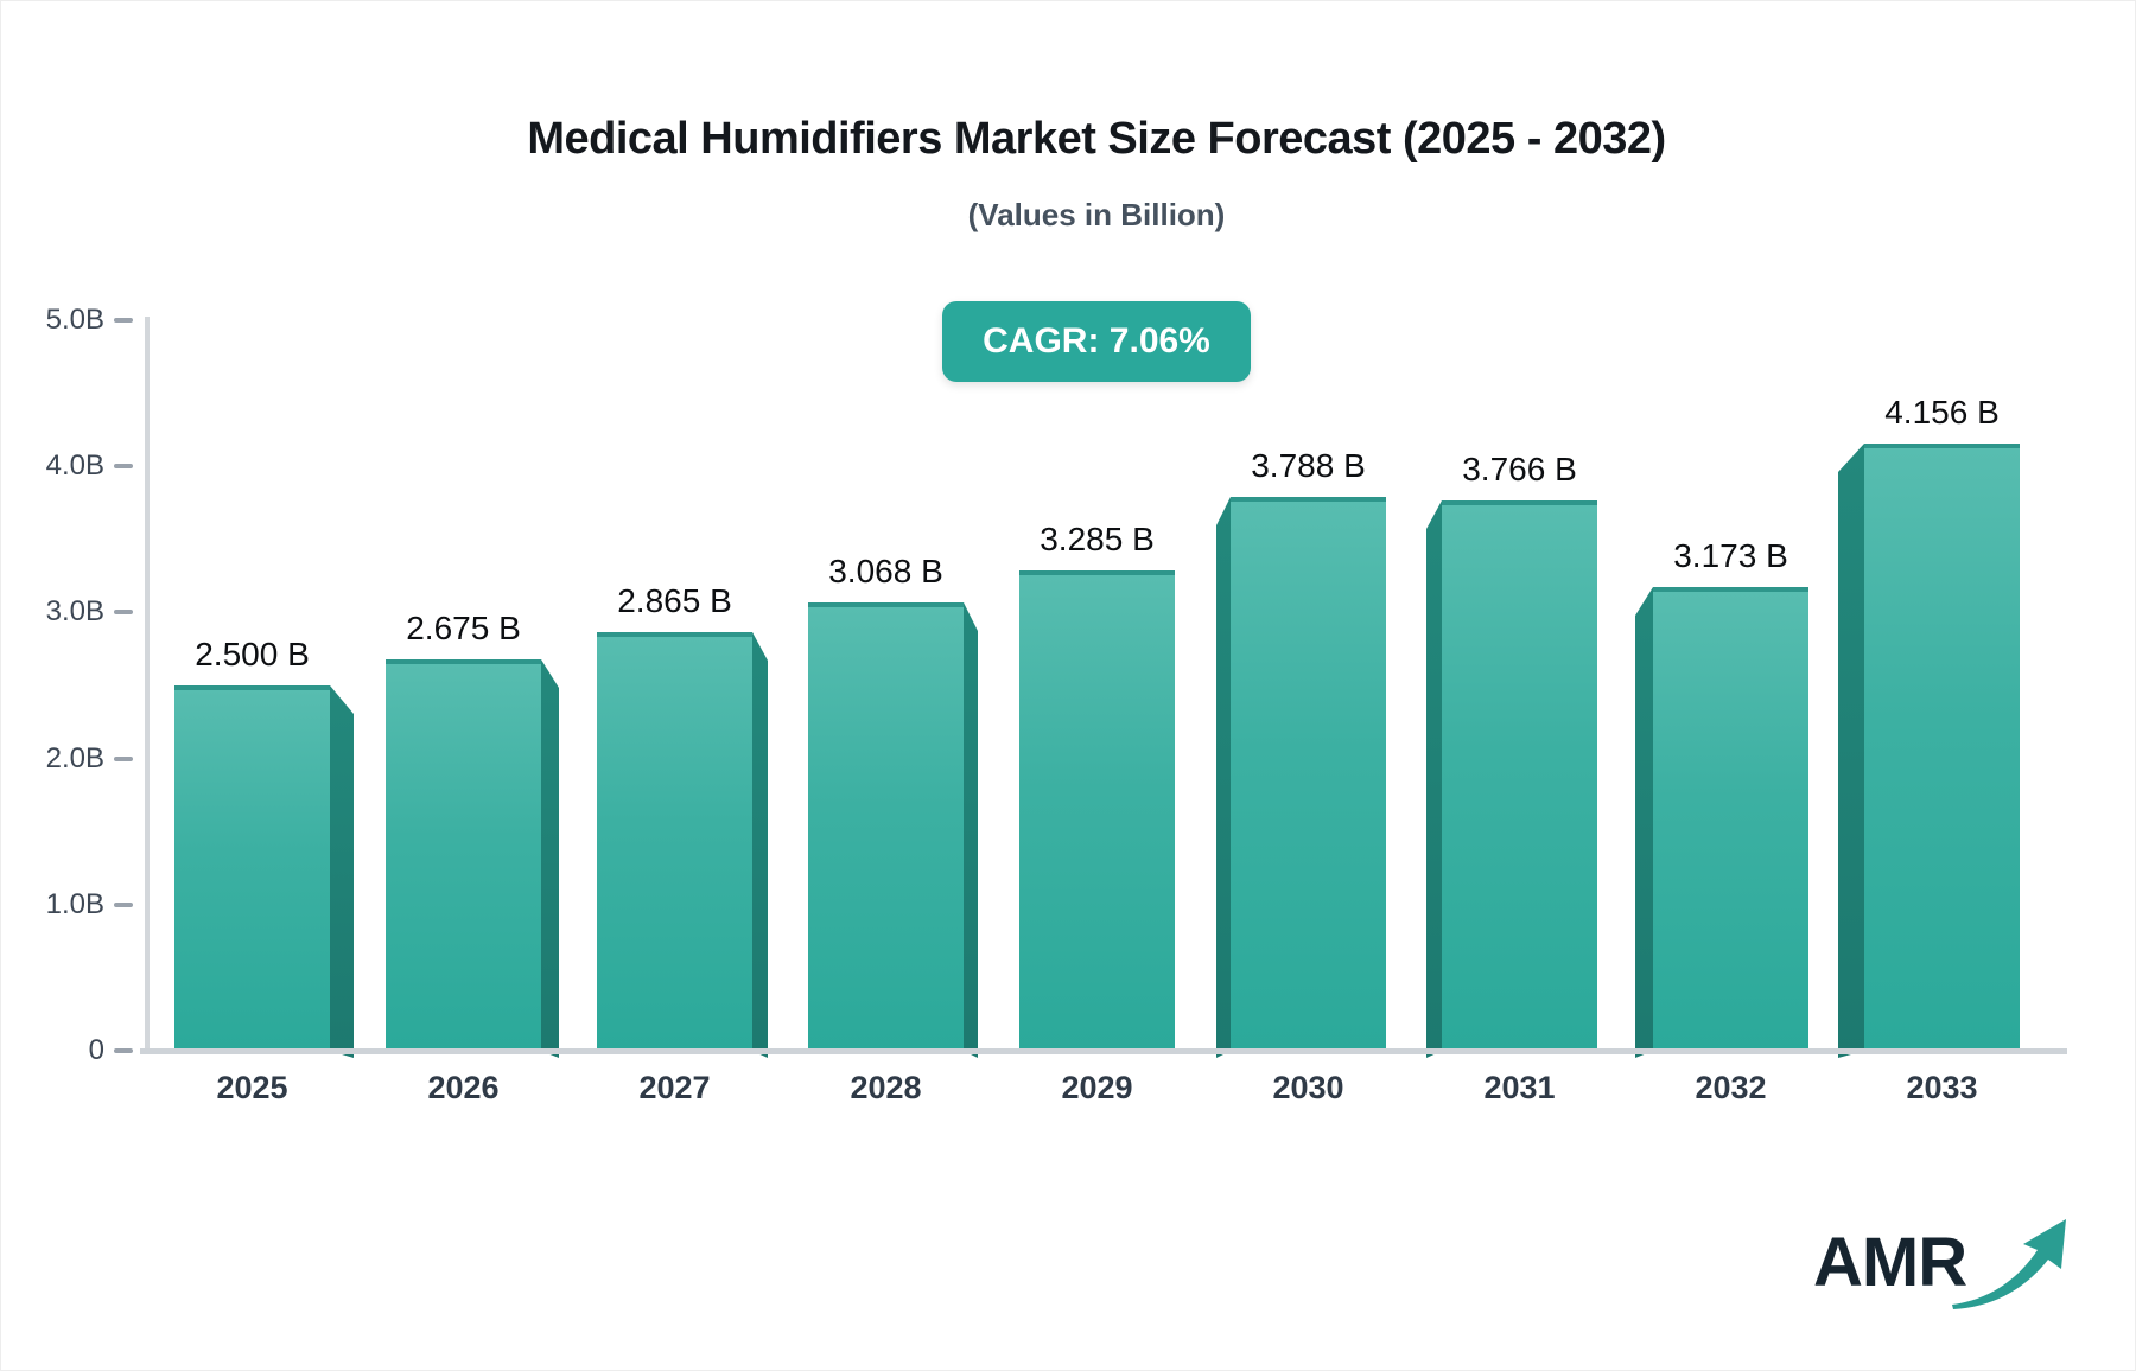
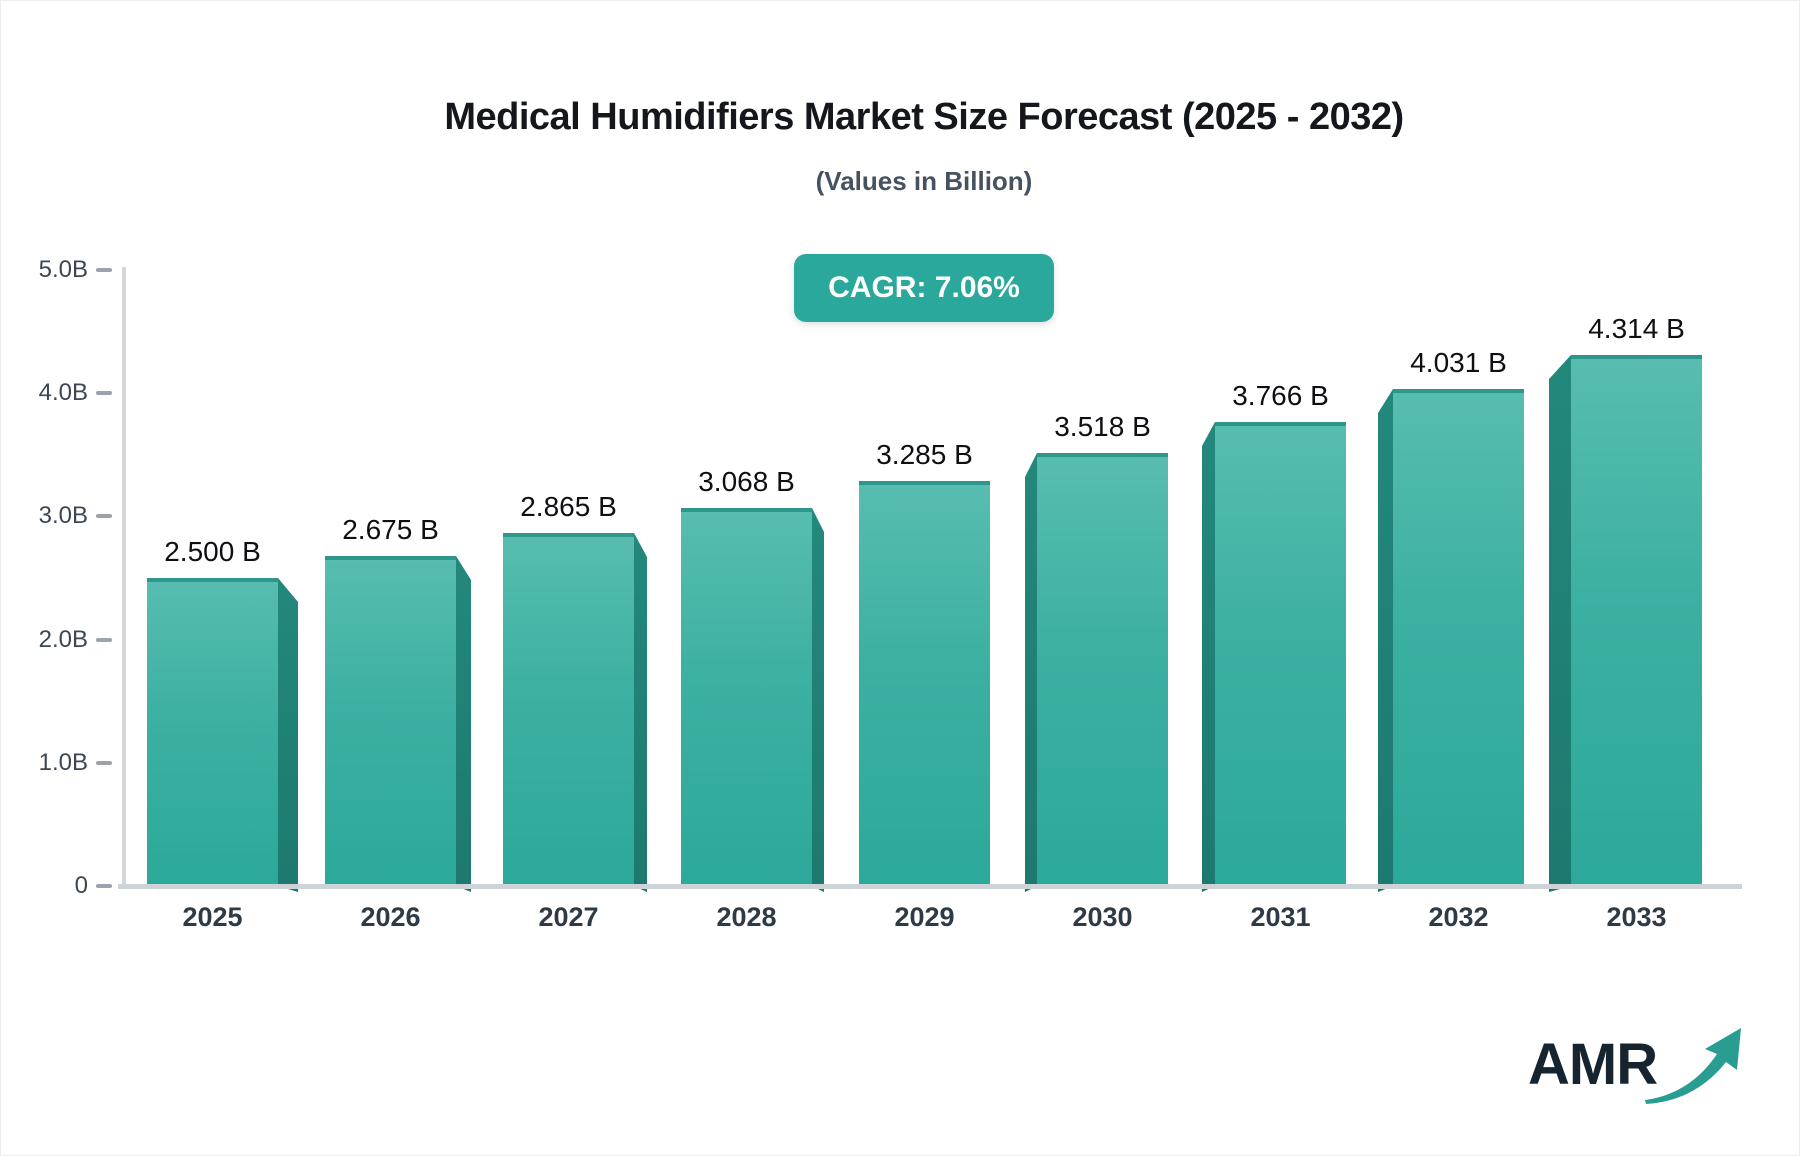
2030: 3.788 -> 3.518
2032: 3.173 -> 4.031
2033: 4.156 -> 4.314
